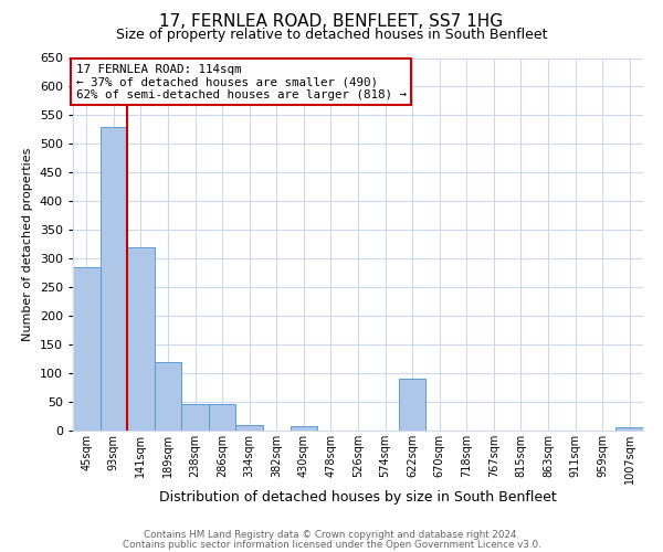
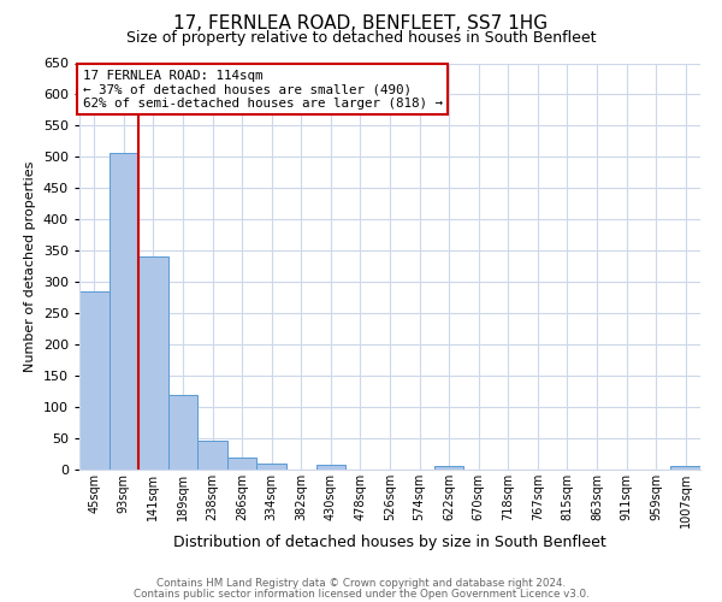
93sqm: 530 -> 507
141sqm: 320 -> 340
286sqm: 46 -> 20
622sqm: 90 -> 5
